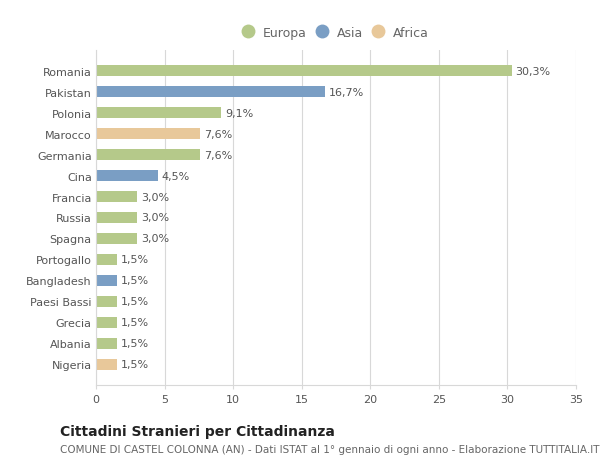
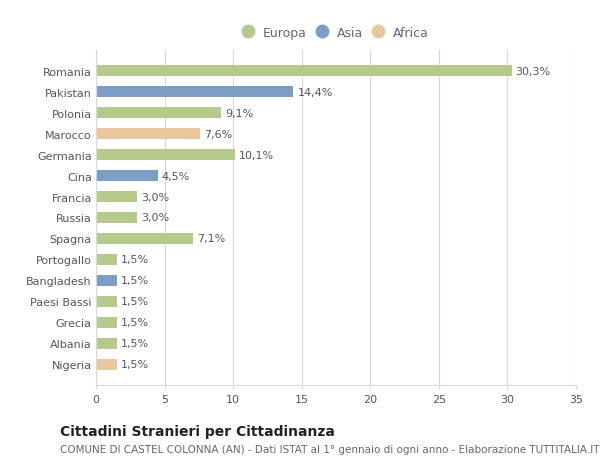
Pakistan: 16,7% -> 14,4%
Germania: 7,6% -> 10,1%
Spagna: 3,0% -> 7,1%
